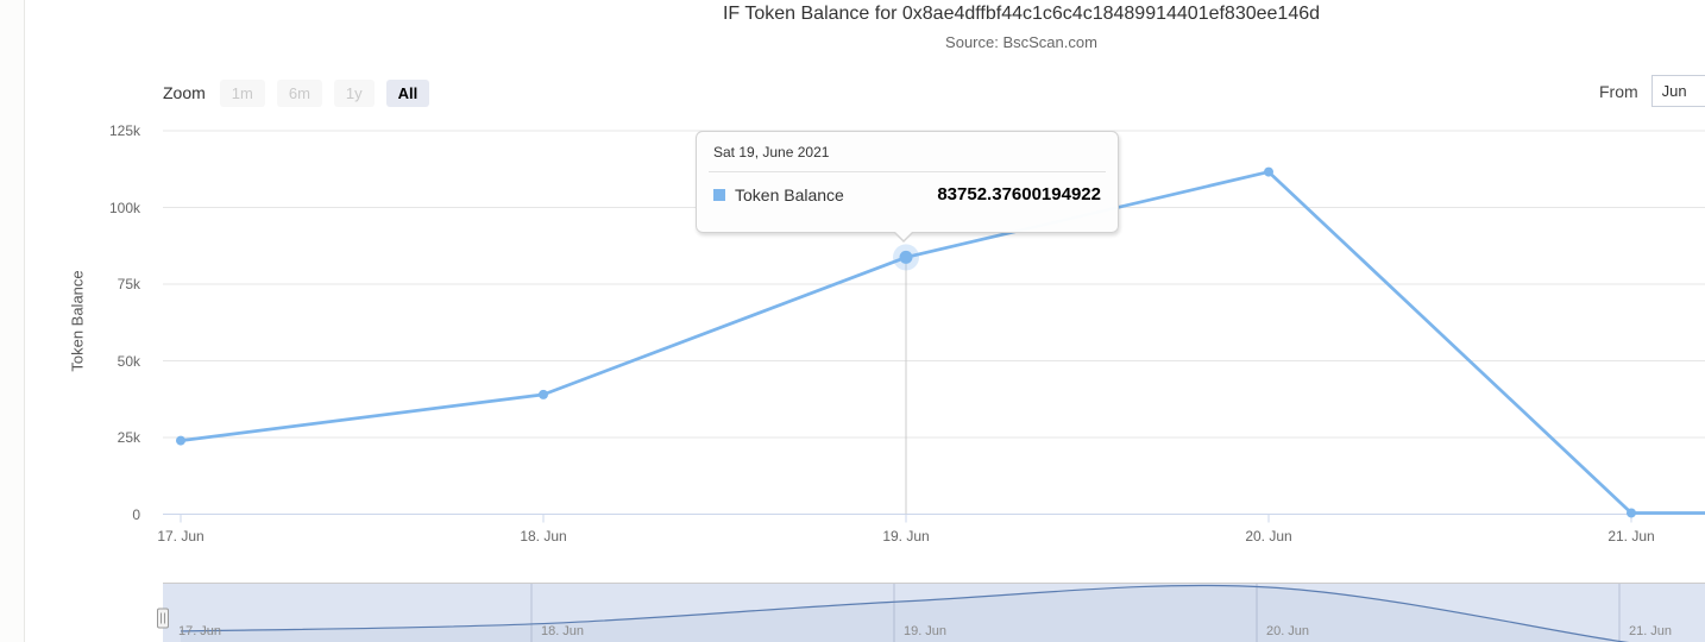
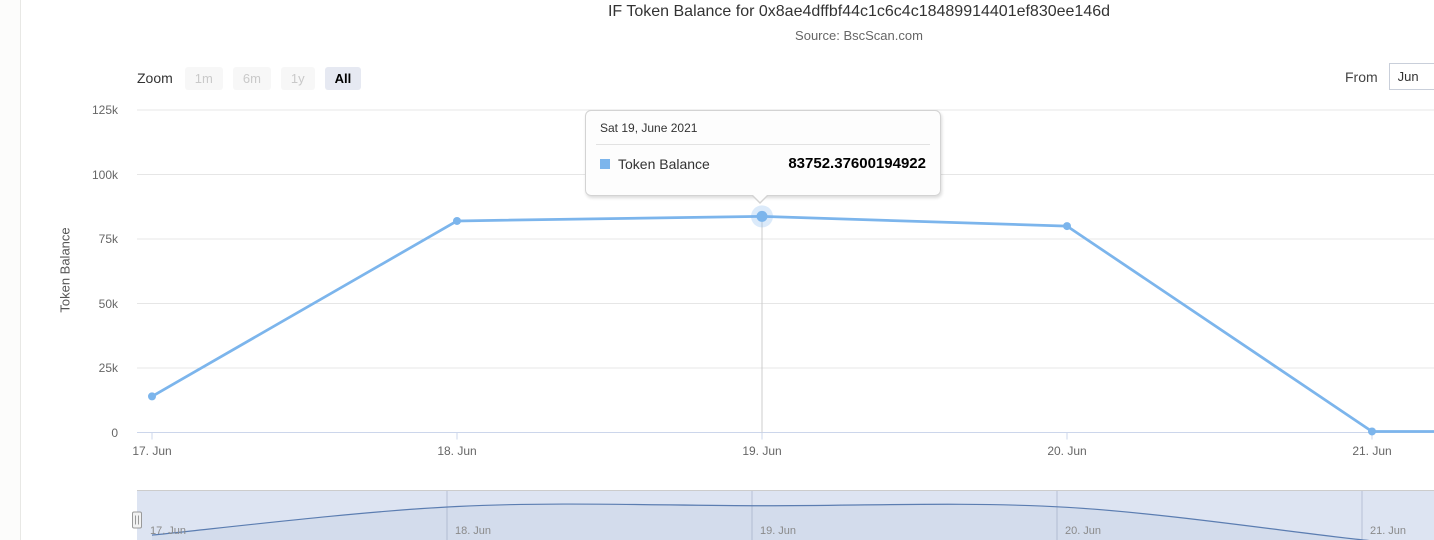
17. Jun: 24k -> 14k
18. Jun: 39k -> 82k
20. Jun: 112k -> 80k
